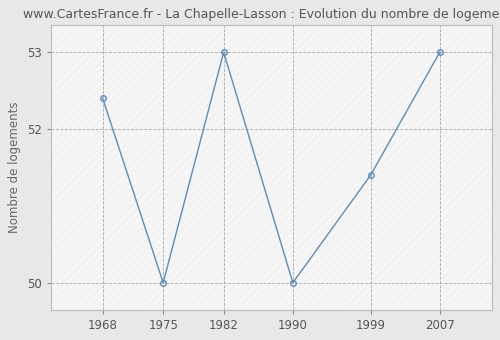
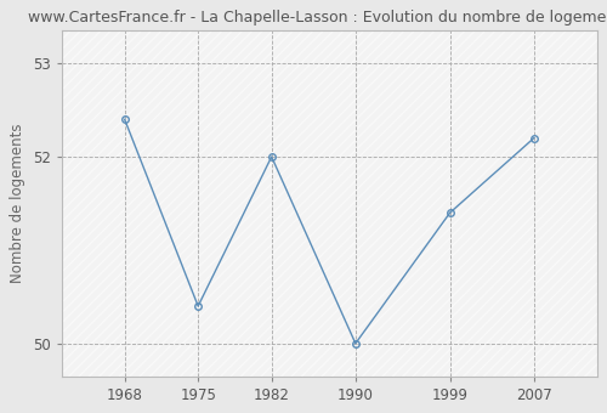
1975: 50.0 -> 50.4
1982: 53.0 -> 52.0
2007: 53.0 -> 52.2
